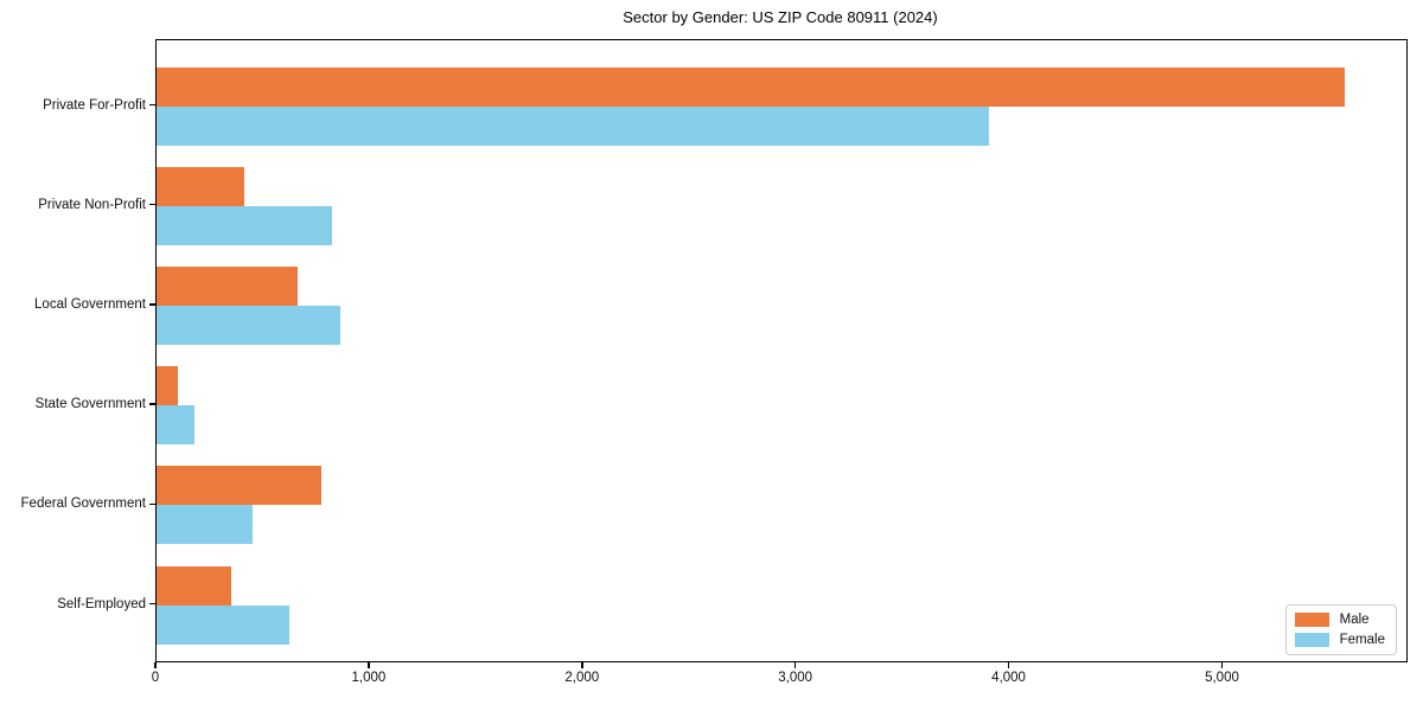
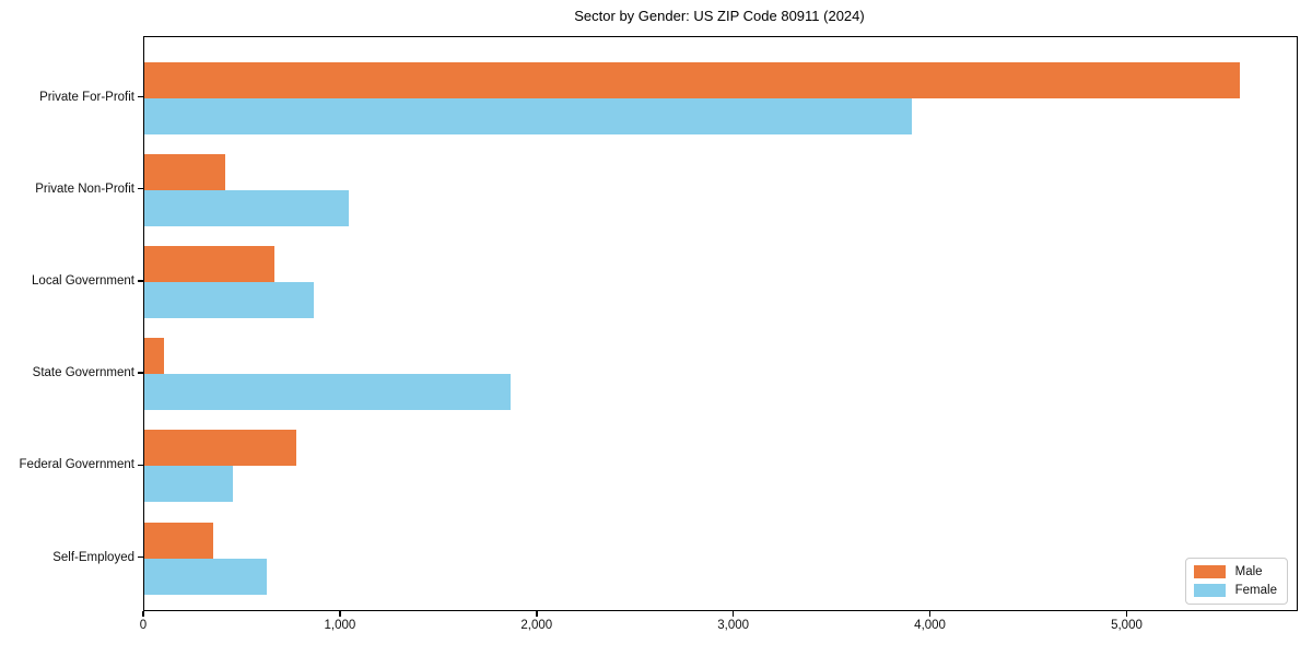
Female/Private Non-Profit: 820 -> 1040
Female/State Government: 180 -> 1860
